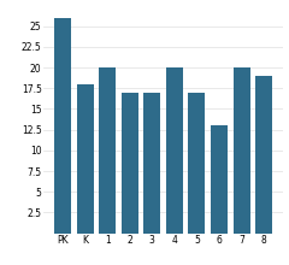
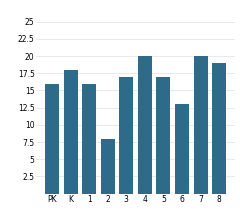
PK: 26 -> 16
1: 20 -> 16
2: 17 -> 8
